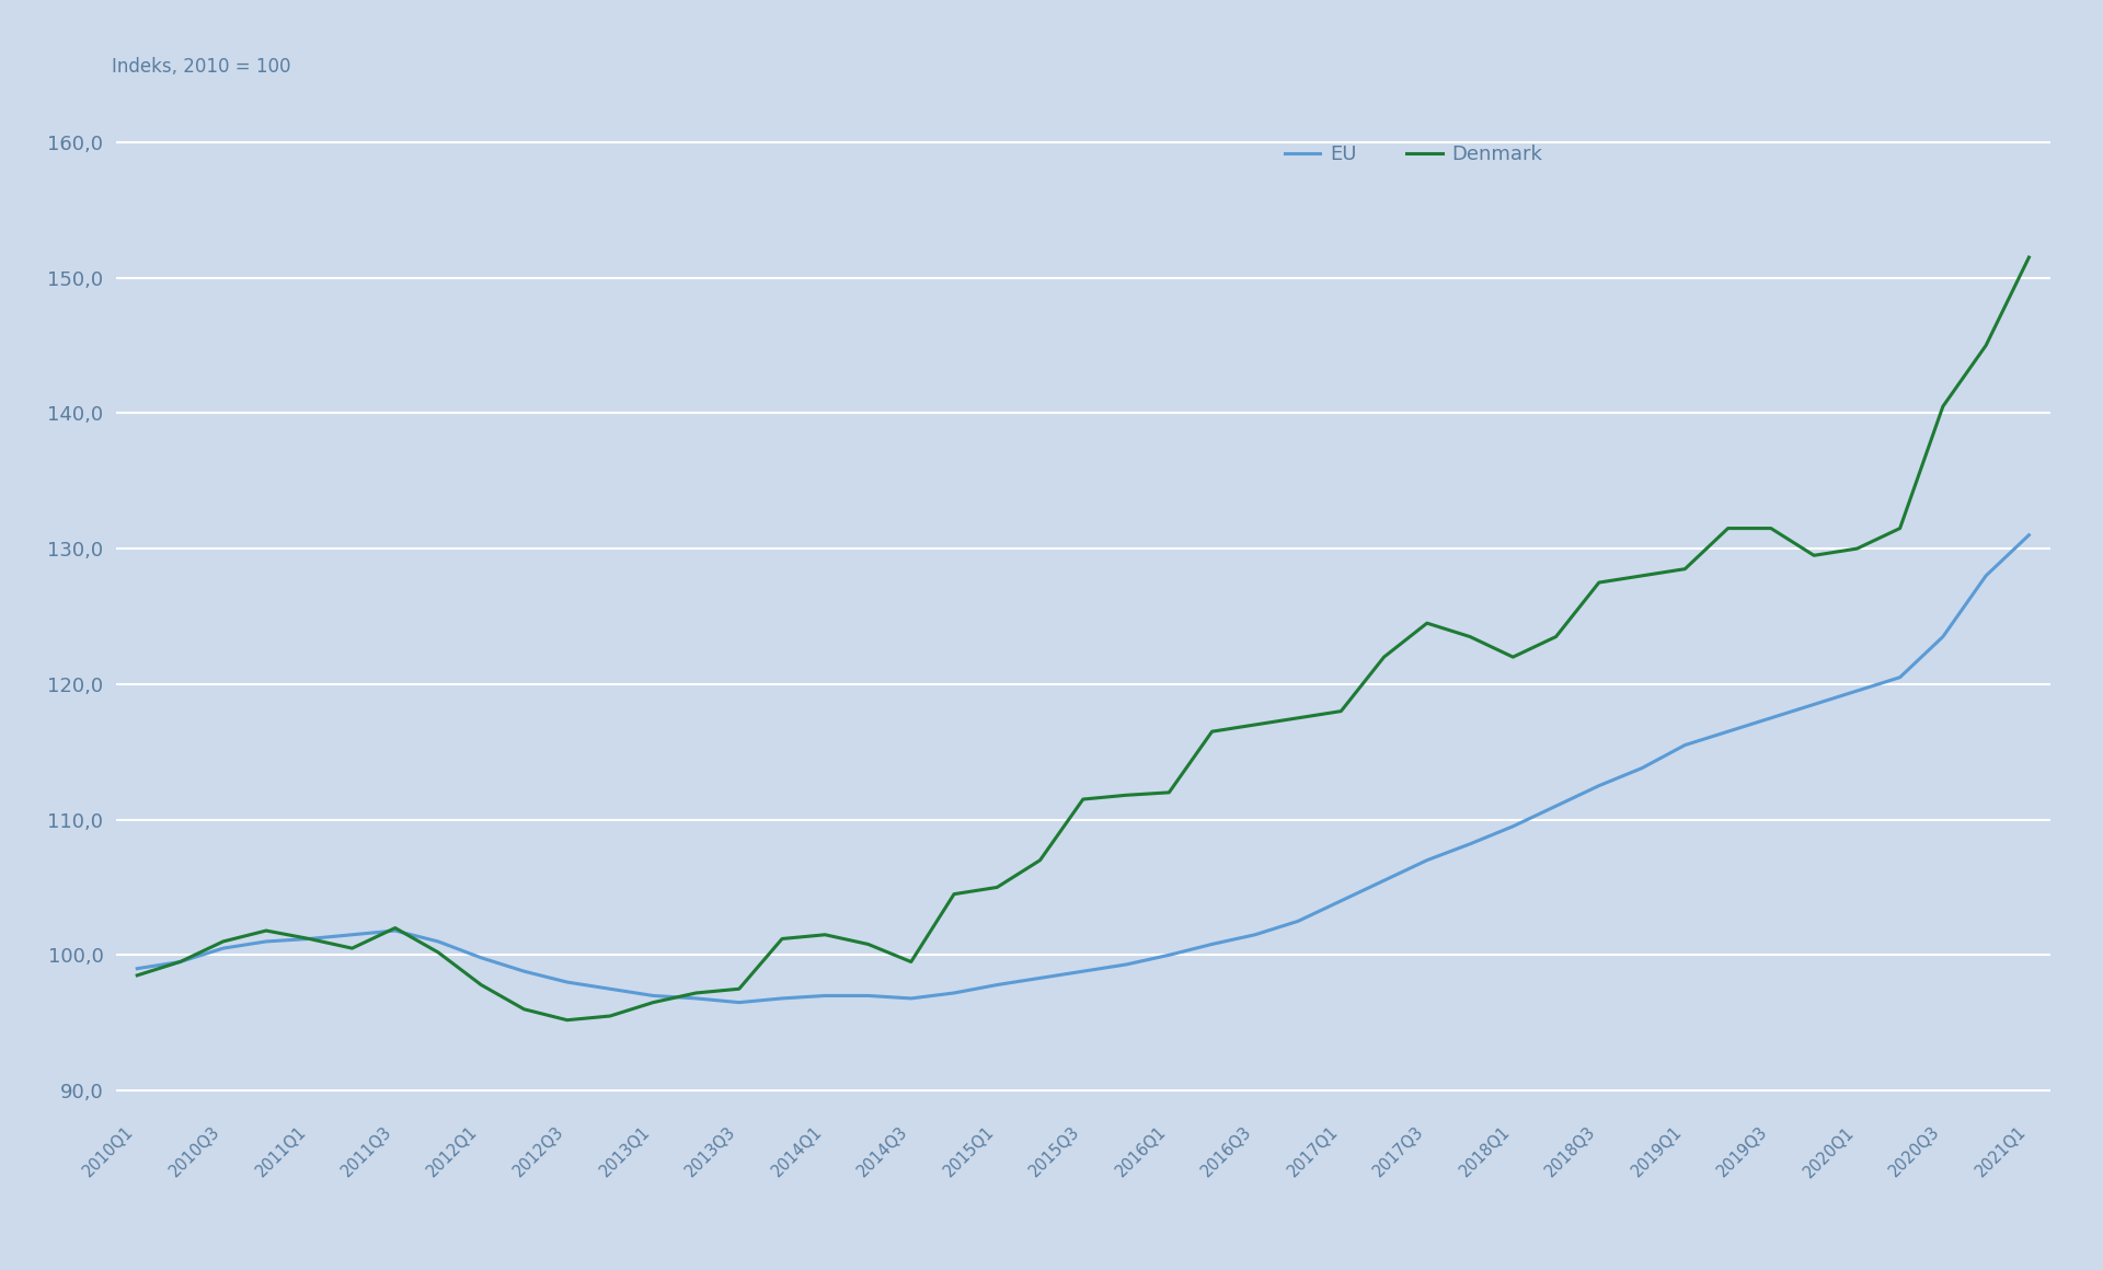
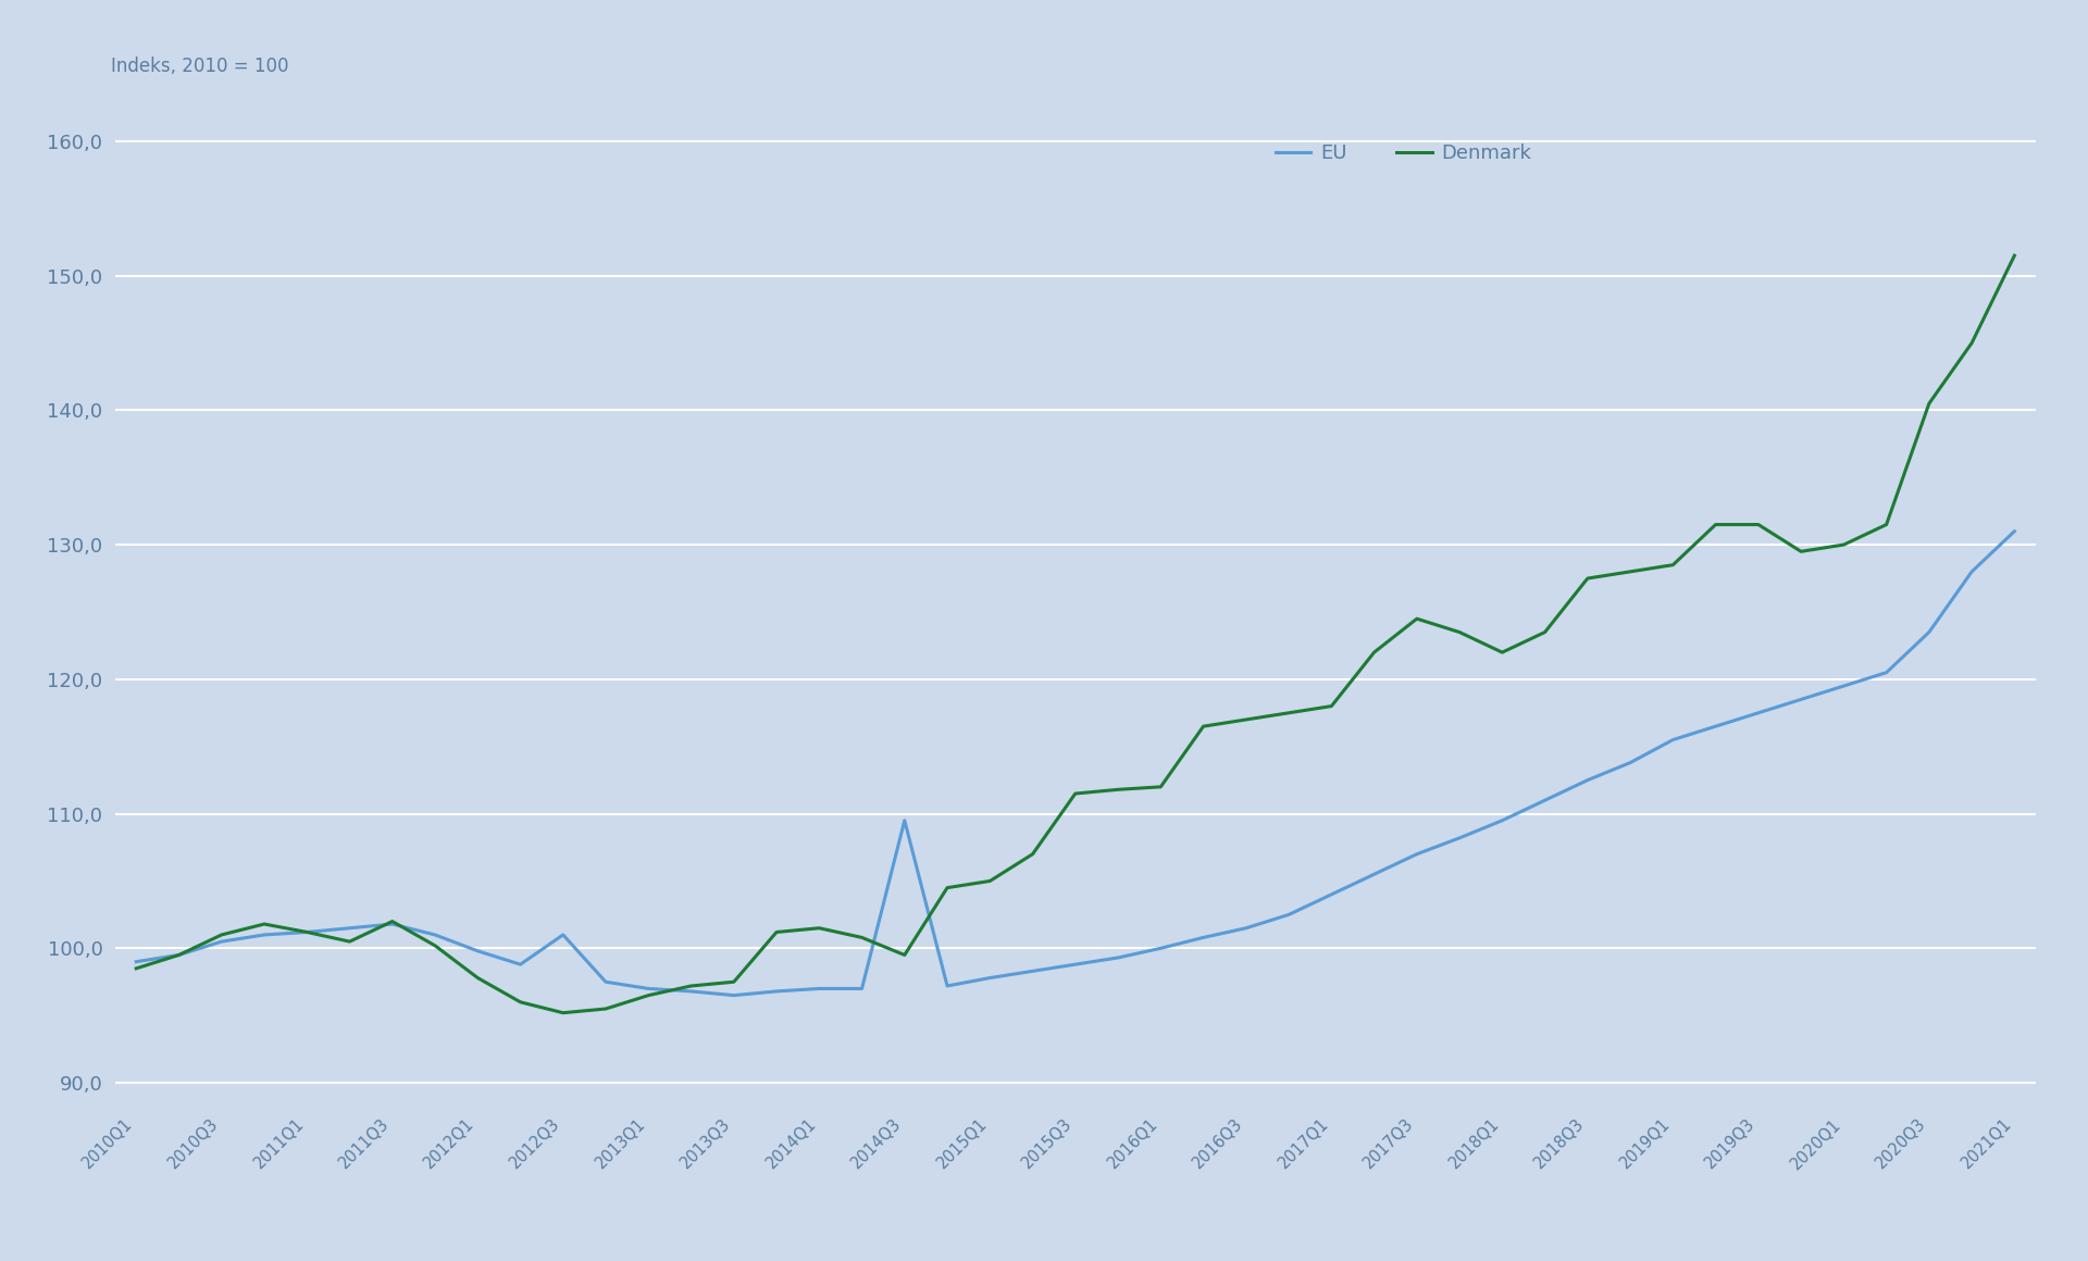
EU/2012Q3: 98,0 -> 101,0
EU/2014Q3: 96,8 -> 109,5
